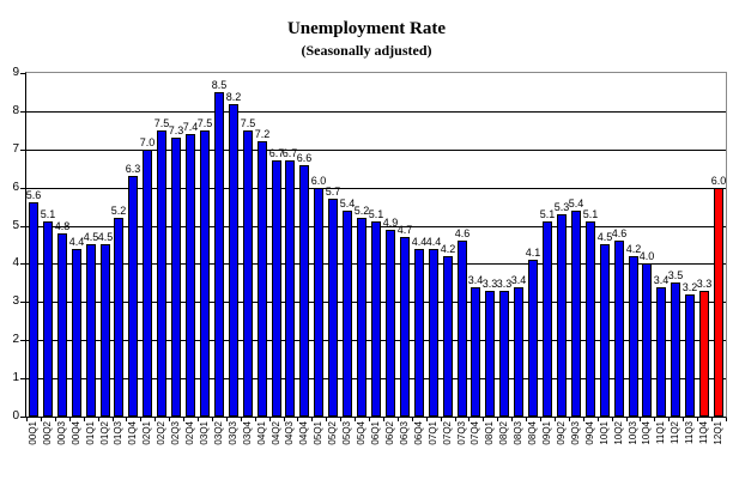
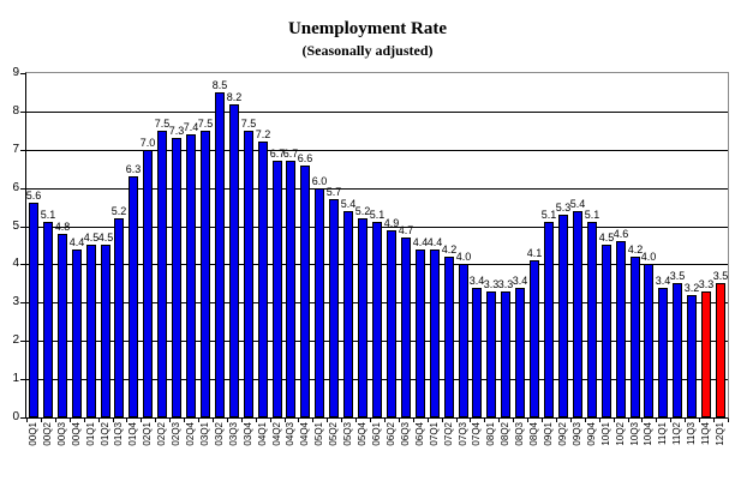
07Q3: 4.6 -> 4.0
12Q1: 6.0 -> 3.5
